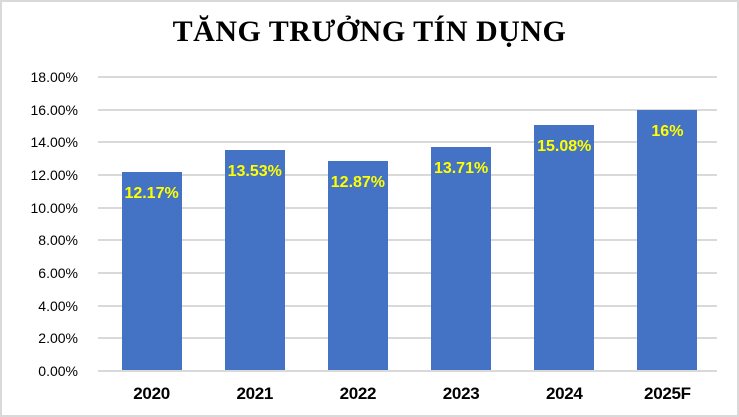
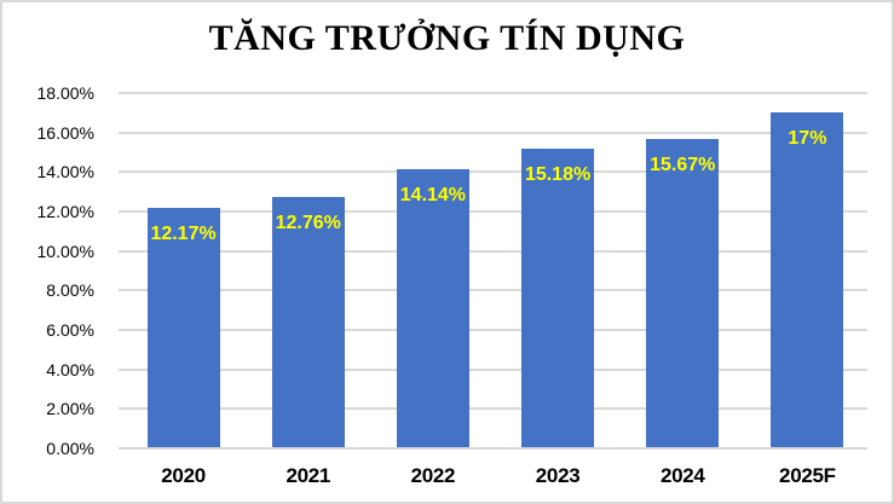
2021: 13.53% -> 12.76%
2022: 12.87% -> 14.14%
2023: 13.71% -> 15.18%
2024: 15.08% -> 15.67%
2025F: 16% -> 17%
